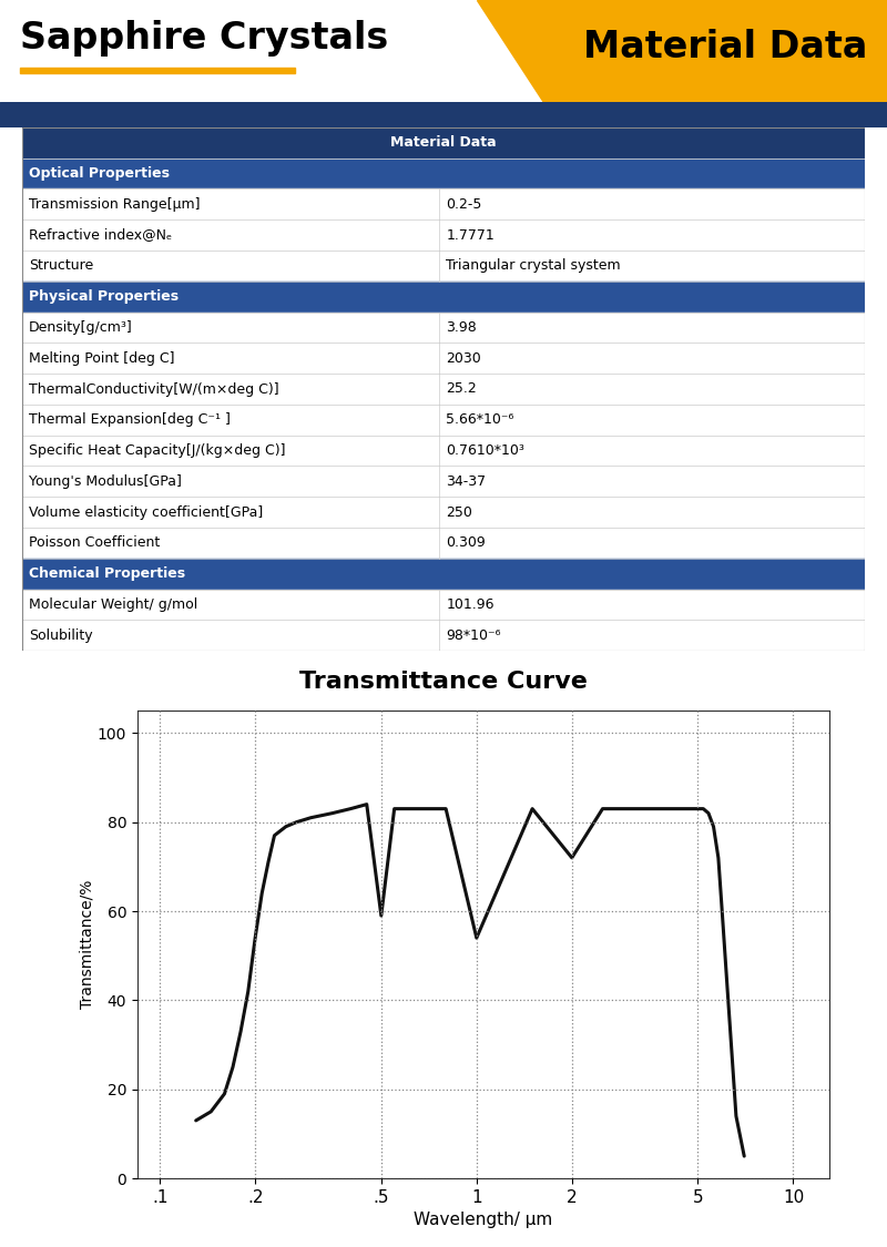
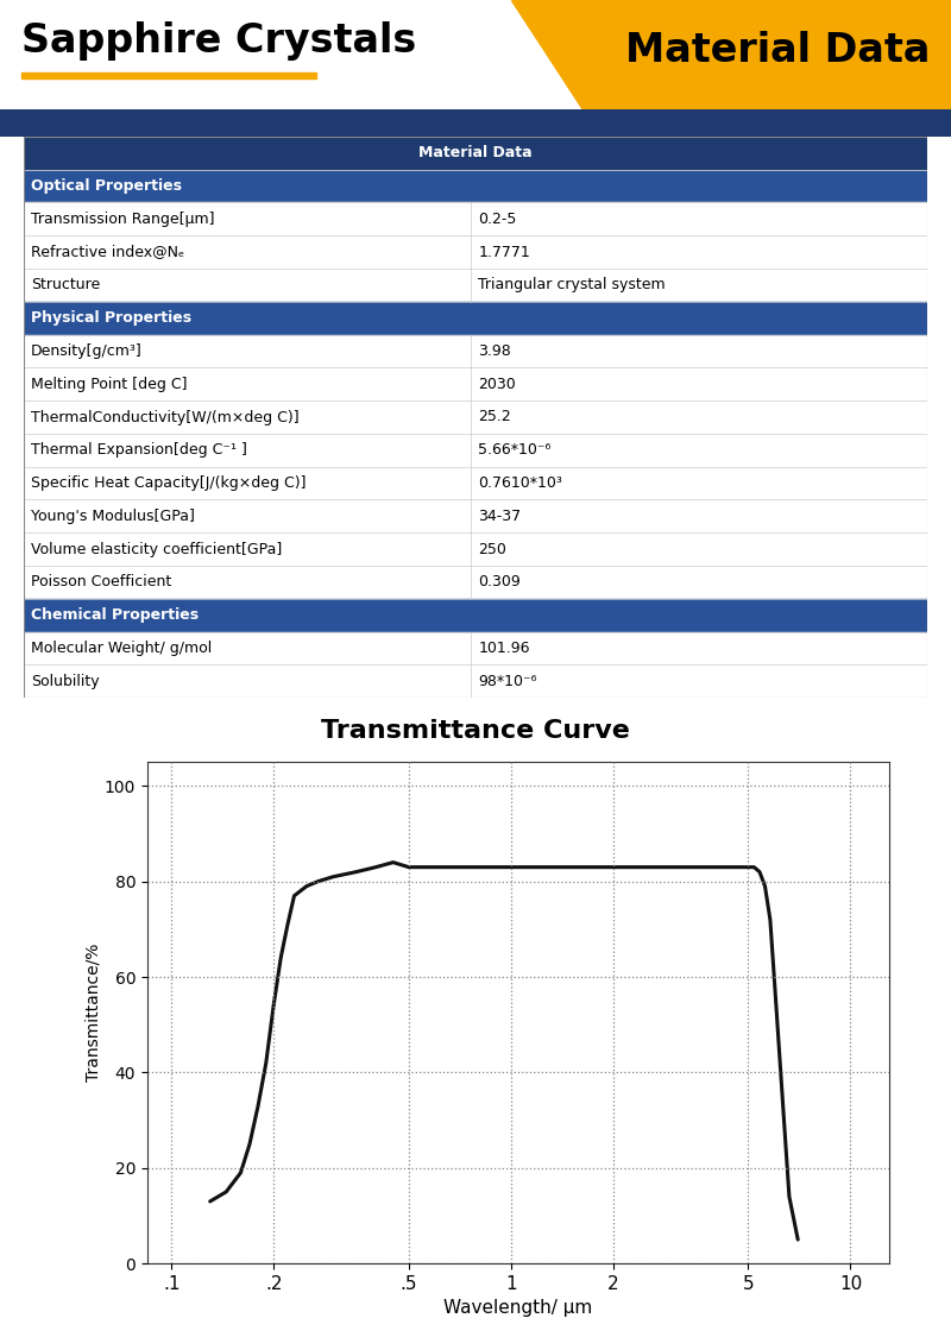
.5: 59 -> 83
1: 54 -> 83
2: 72 -> 83
